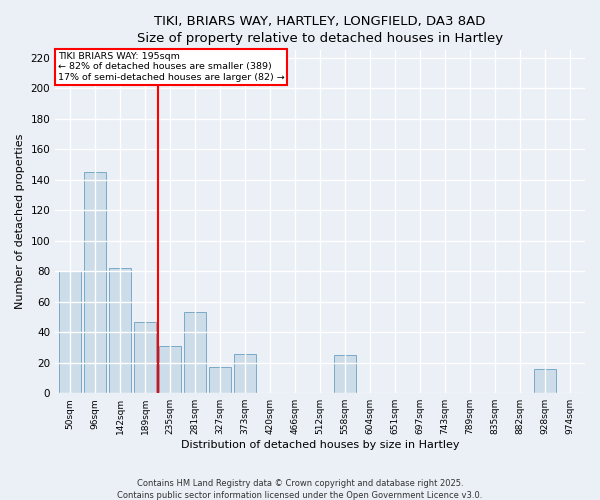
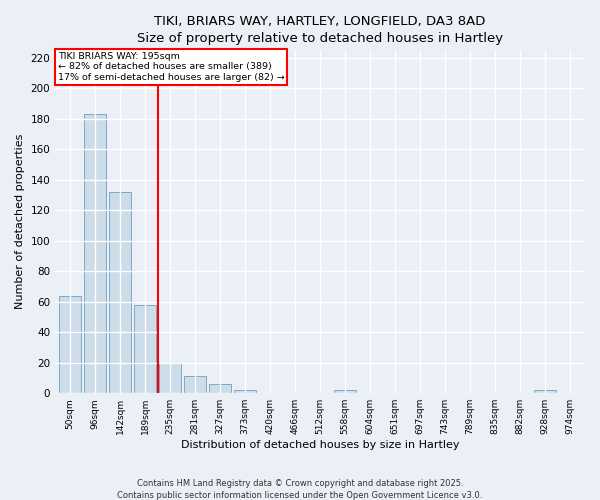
50sqm: 80 -> 64
96sqm: 145 -> 183
142sqm: 82 -> 132
189sqm: 47 -> 58
235sqm: 31 -> 20
281sqm: 53 -> 11
327sqm: 17 -> 6
373sqm: 26 -> 2
558sqm: 25 -> 2
928sqm: 16 -> 2
